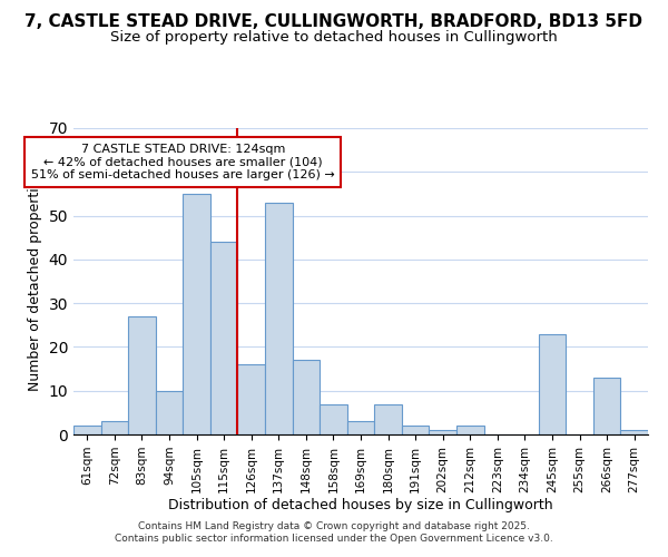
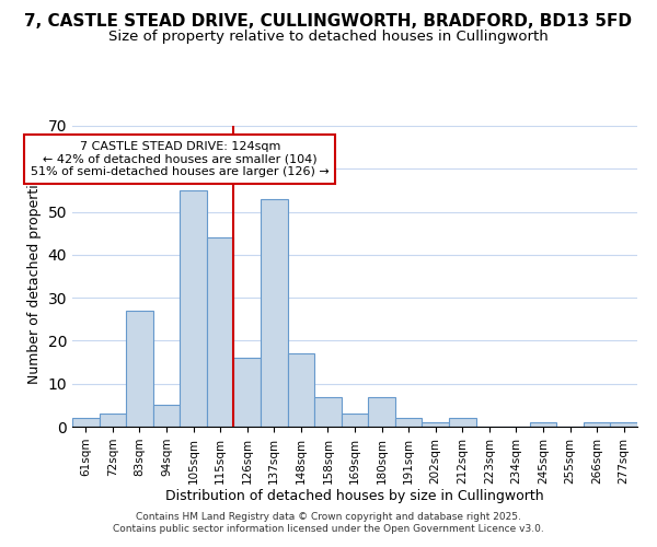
94sqm: 10 -> 5
245sqm: 23 -> 1
266sqm: 13 -> 1
